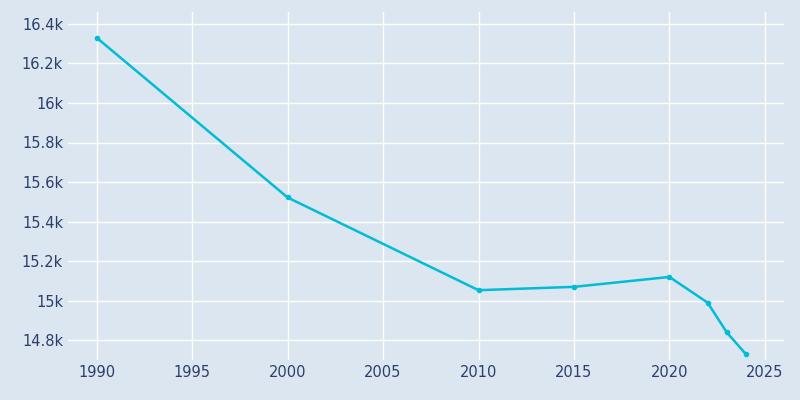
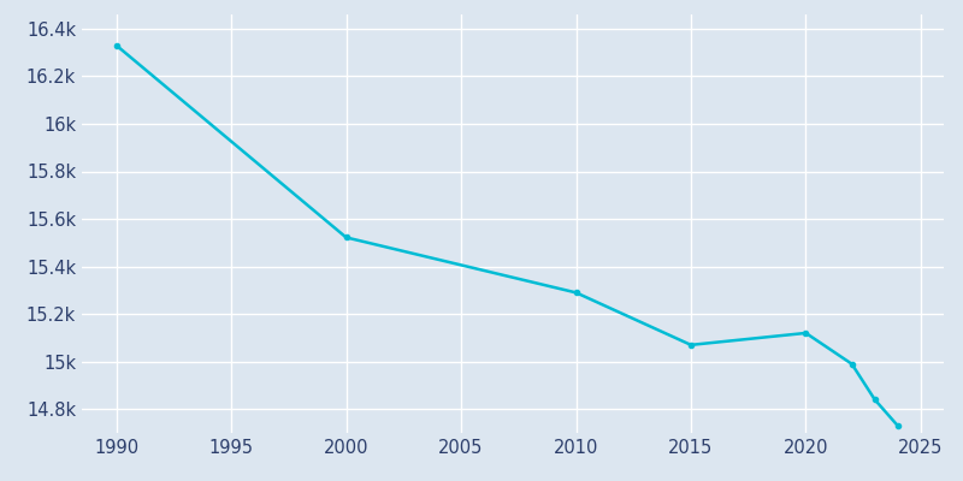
2010: 15.05k -> 15.29k
